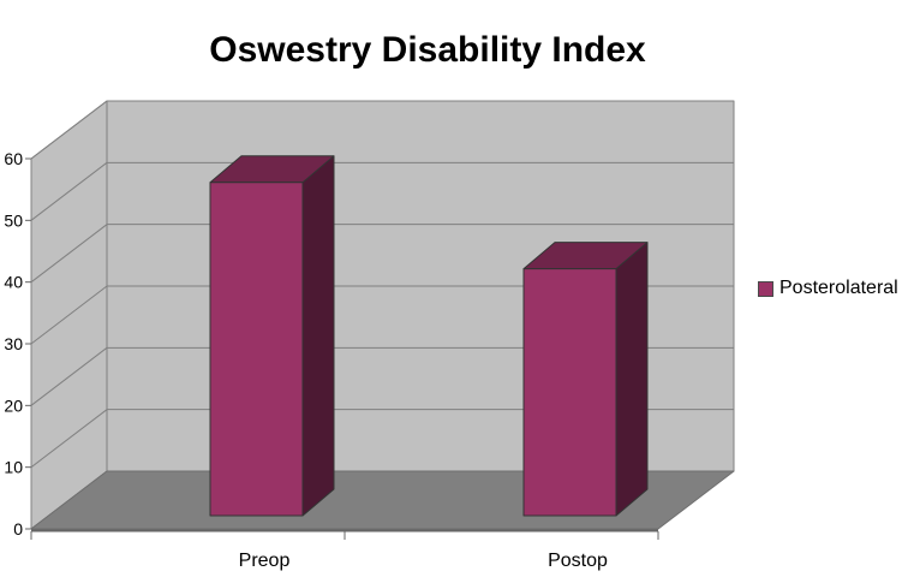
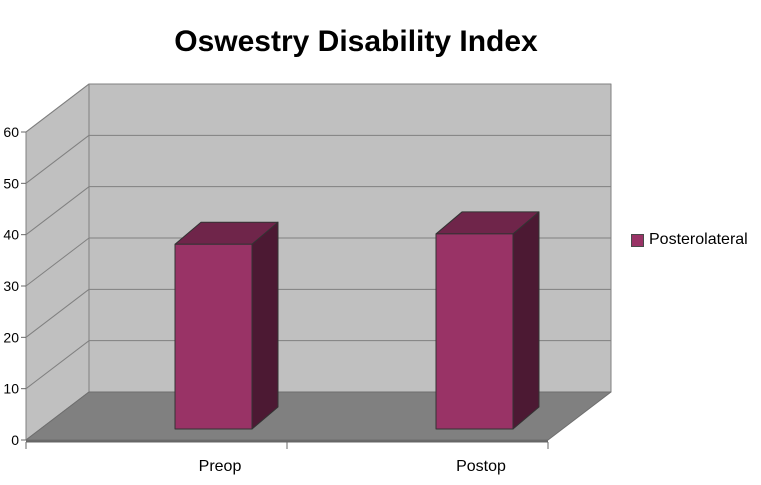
Preop: 54 -> 36
Postop: 40 -> 38
